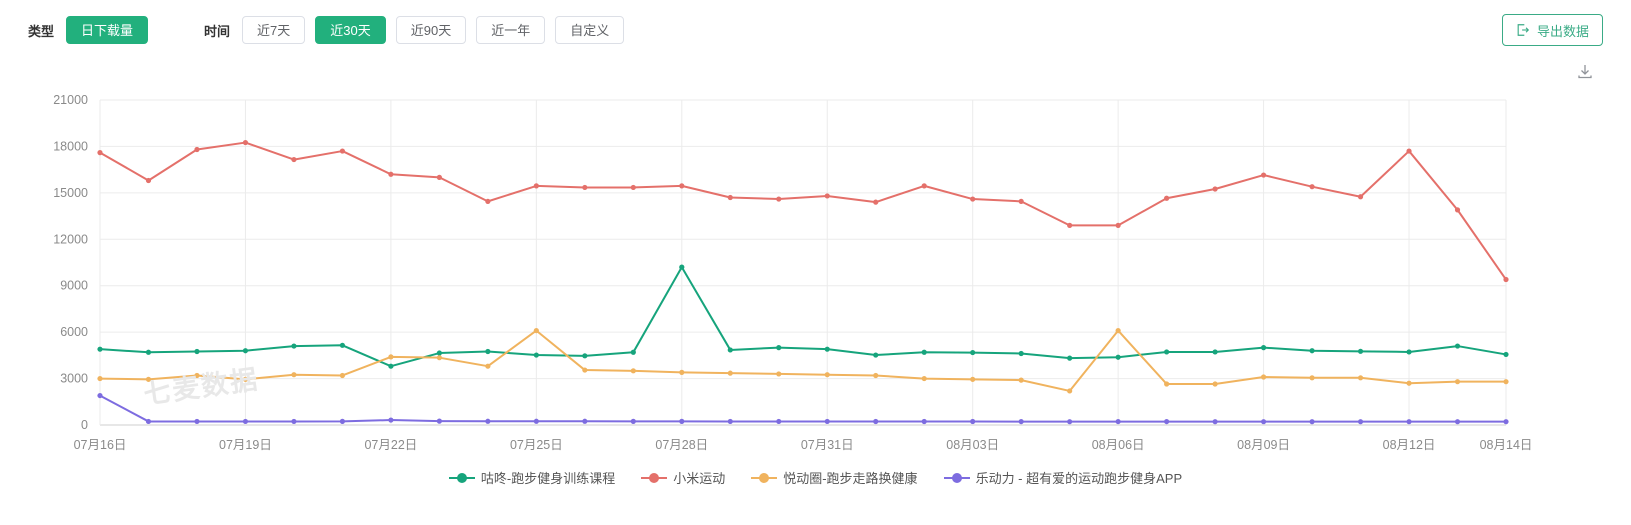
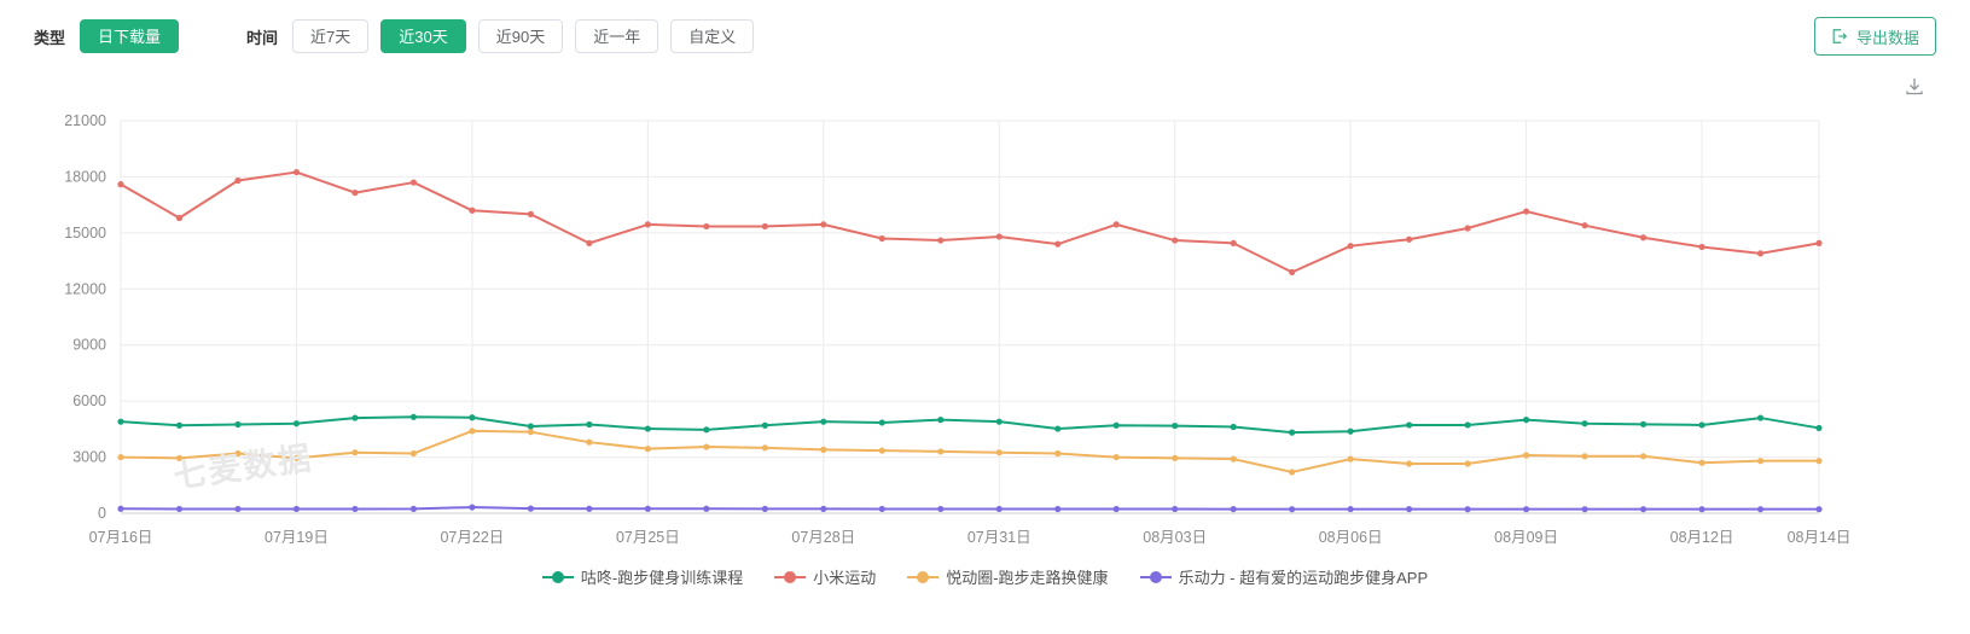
乐动力 - 超有爱的运动跑步健身APP/07月16日: 1900 -> 200
咕咚-跑步健身训练课程/07月22日: 3800 -> 5100
悦动圈-跑步走路换健康/07月25日: 6100 -> 3400
咕咚-跑步健身训练课程/07月28日: 10200 -> 4900
小米运动/08月06日: 12900 -> 14300
悦动圈-跑步走路换健康/08月06日: 6100 -> 2900
小米运动/08月12日: 17700 -> 14200
小米运动/08月14日: 9400 -> 14400
